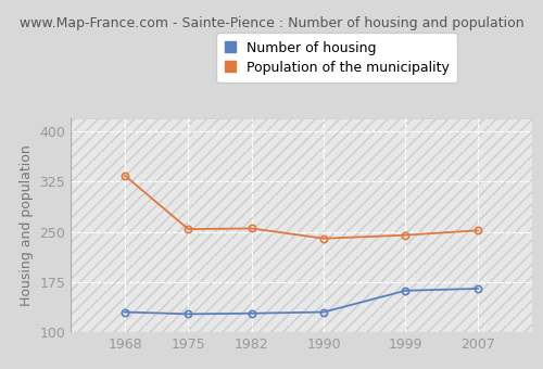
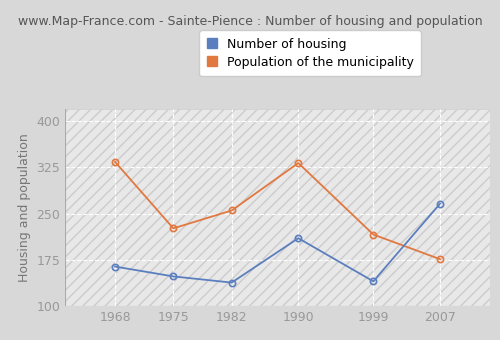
Number of housing/1968: 130 -> 164
Number of housing/1975: 127 -> 148
Population of the municipality/1975: 254 -> 226
Number of housing/1982: 128 -> 138
Number of housing/1990: 130 -> 210
Population of the municipality/1990: 240 -> 332
Number of housing/1999: 162 -> 140
Population of the municipality/1999: 245 -> 216
Number of housing/2007: 165 -> 266
Population of the municipality/2007: 252 -> 176
